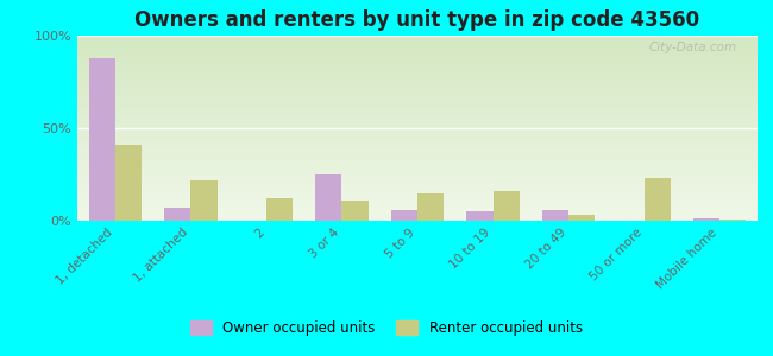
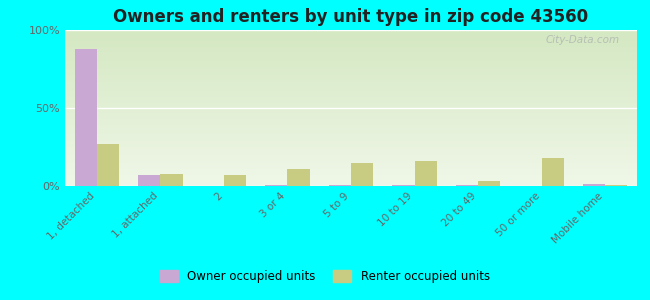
Renter occupied units/1, detached: 41% -> 27%
Renter occupied units/1, attached: 22% -> 8%
Renter occupied units/2: 12% -> 7%
Owner occupied units/3 or 4: 25% -> 0%
Owner occupied units/5 to 9: 6% -> 0%
Owner occupied units/10 to 19: 5% -> 0%
Owner occupied units/20 to 49: 6% -> 0%
Renter occupied units/50 or more: 23% -> 18%
